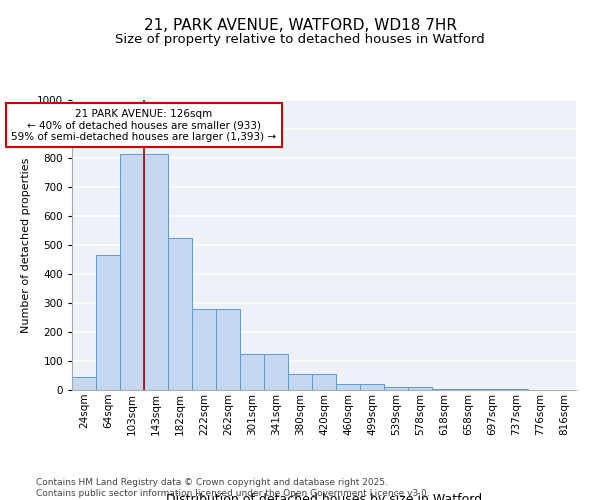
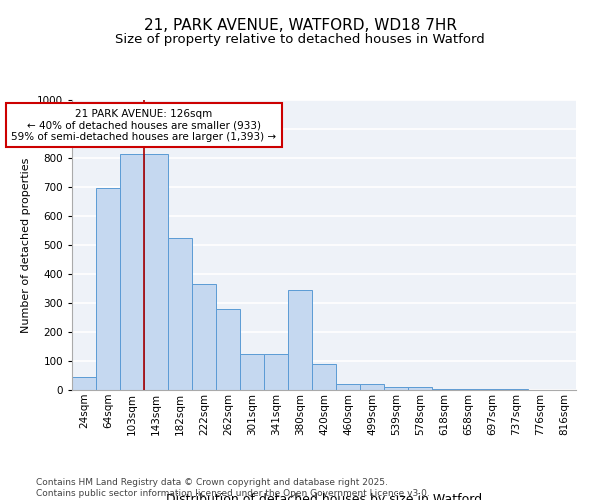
64sqm: 465 -> 695
222sqm: 278 -> 365
380sqm: 56 -> 345
420sqm: 56 -> 90
